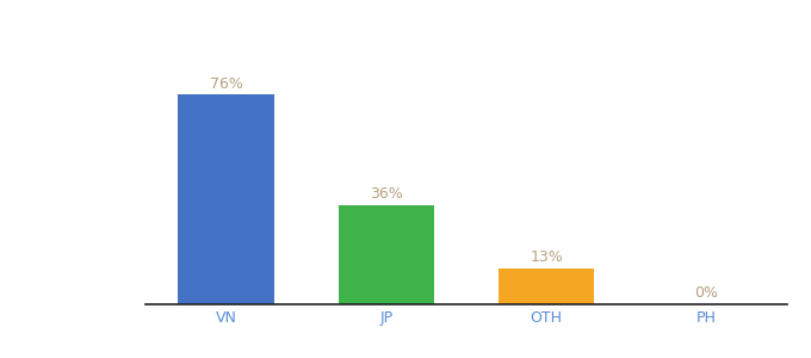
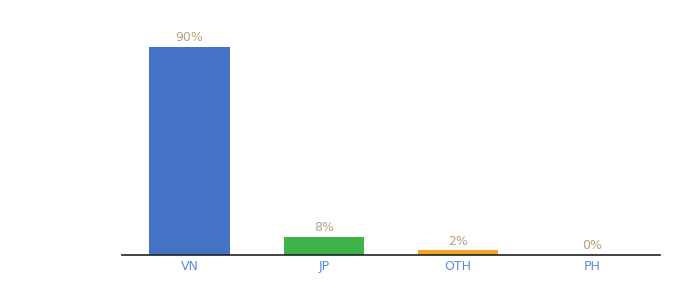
VN: 76% -> 90%
JP: 36% -> 8%
OTH: 13% -> 2%
